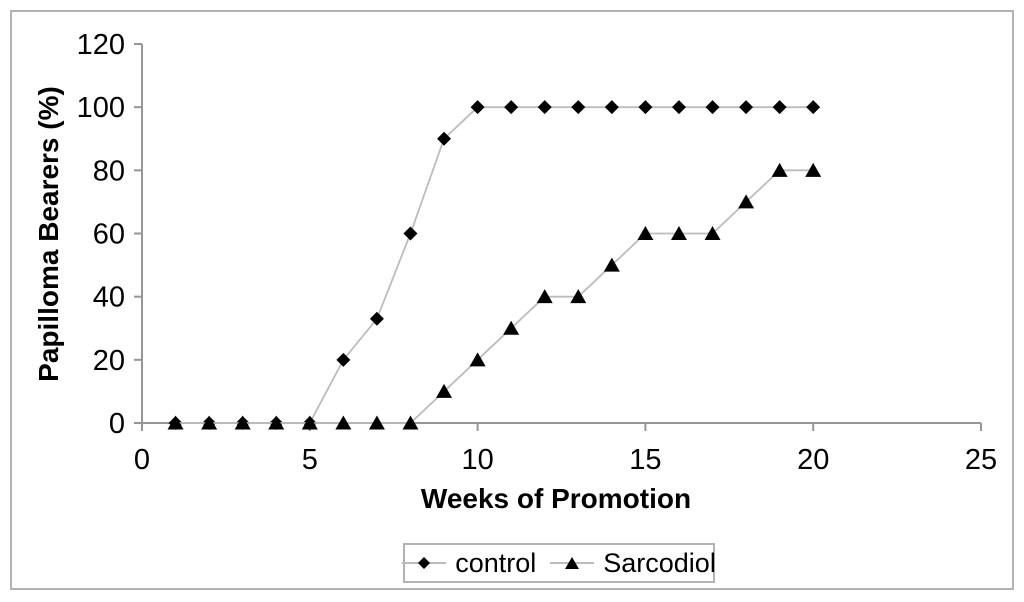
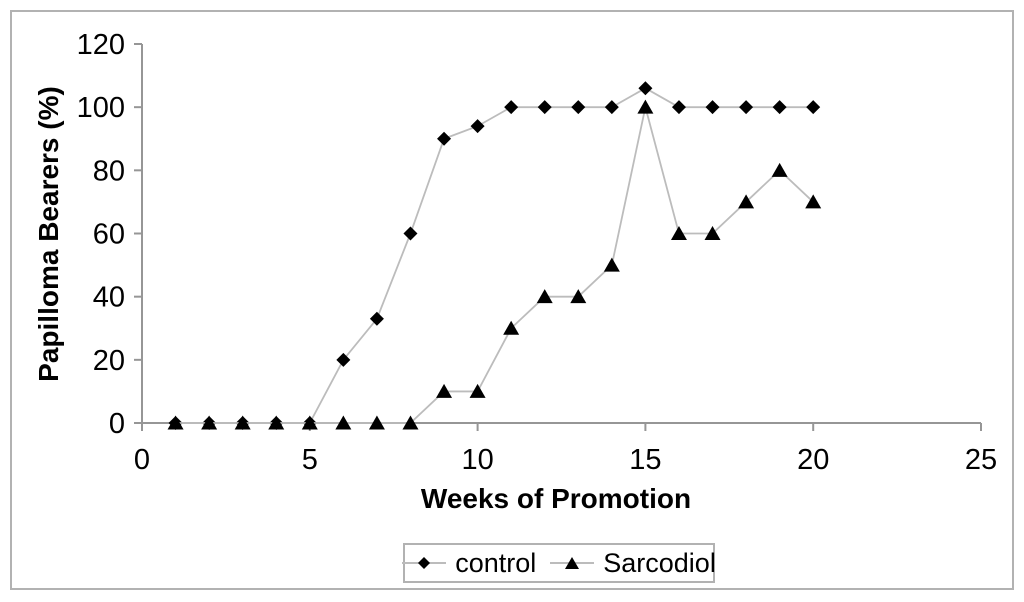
control/10: 100 -> 94
Sarcodiol/10: 20 -> 10
control/15: 100 -> 106
Sarcodiol/15: 60 -> 100
Sarcodiol/20: 80 -> 70
